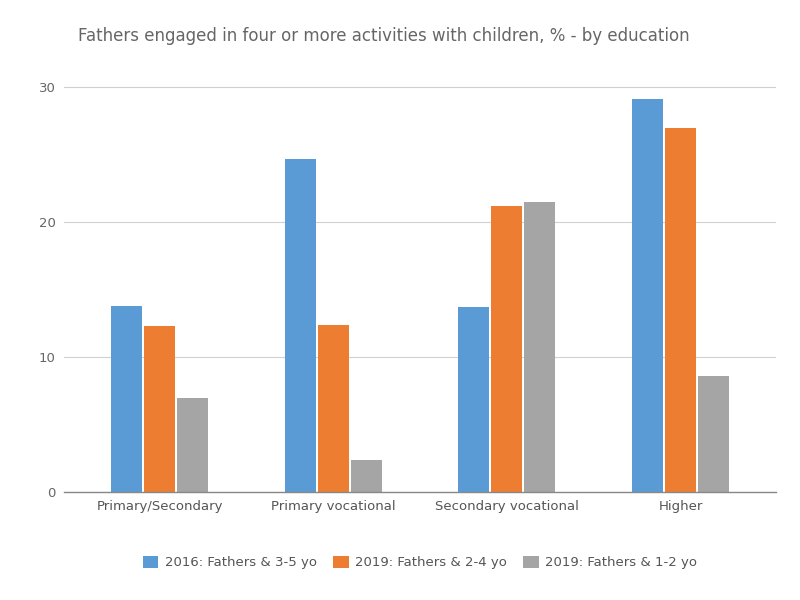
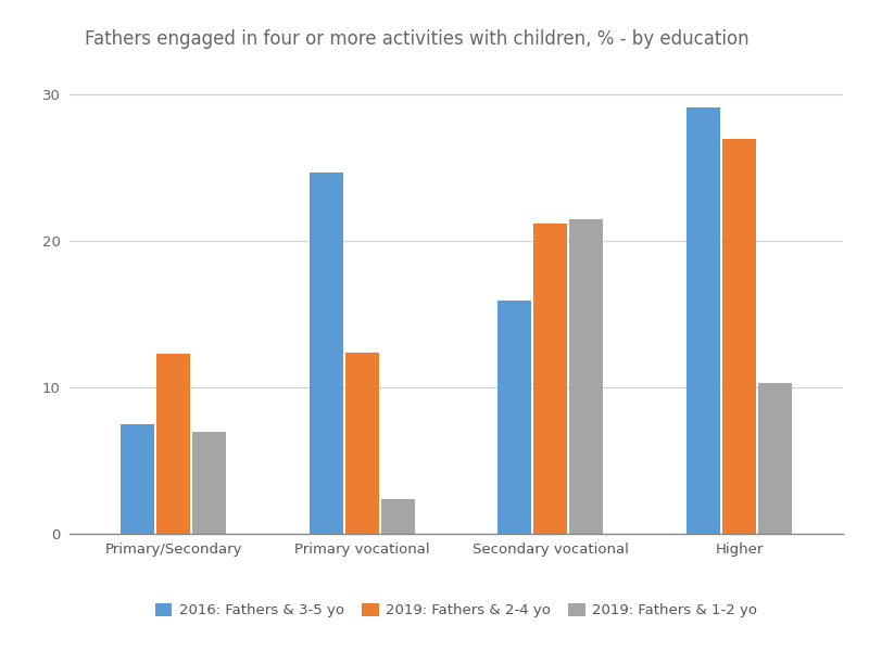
2016: Fathers & 3-5 yo/Primary/Secondary: 13.8 -> 7.5
2016: Fathers & 3-5 yo/Secondary vocational: 13.7 -> 15.9
2019: Fathers & 1-2 yo/Higher: 8.6 -> 10.3
